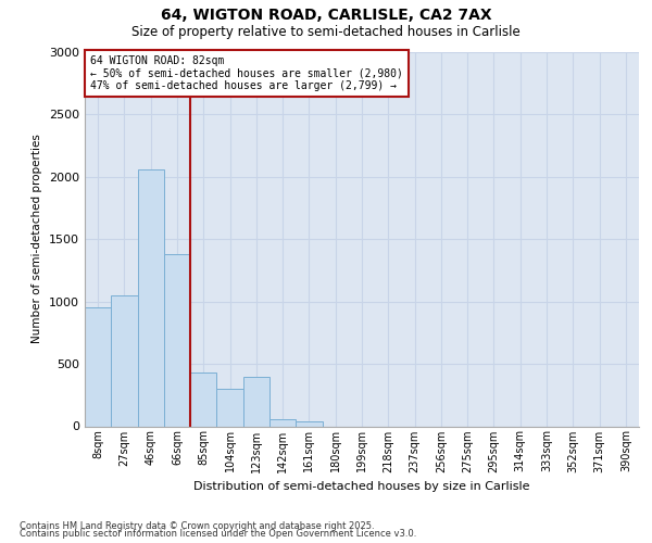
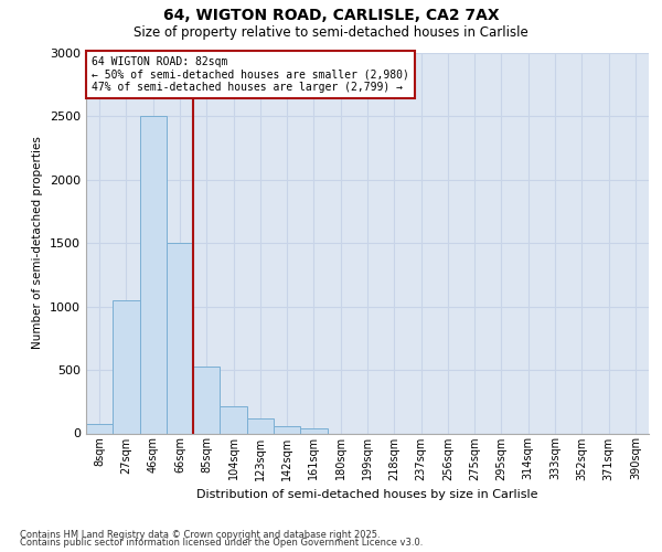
8sqm: 950 -> 80
46sqm: 2060 -> 2500
66sqm: 1380 -> 1500
85sqm: 430 -> 530
104sqm: 300 -> 210
123sqm: 400 -> 120
